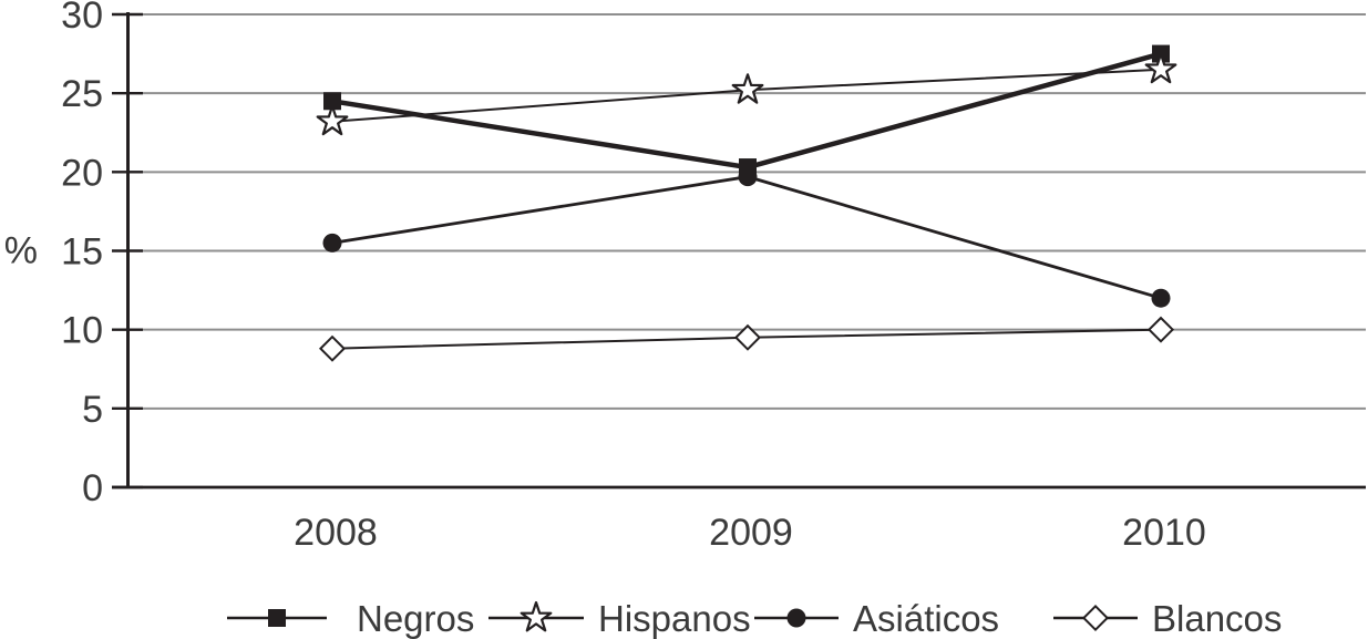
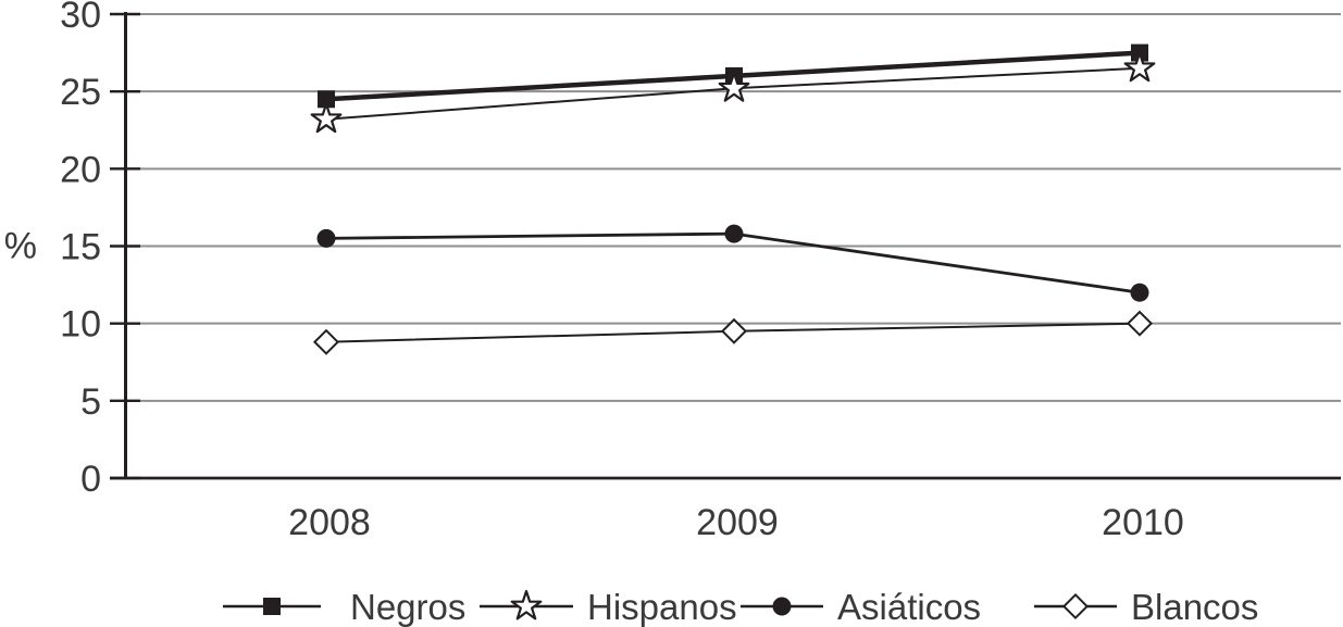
Negros/2009: 20.3 -> 26.0
Asiáticos/2009: 19.7 -> 15.8
